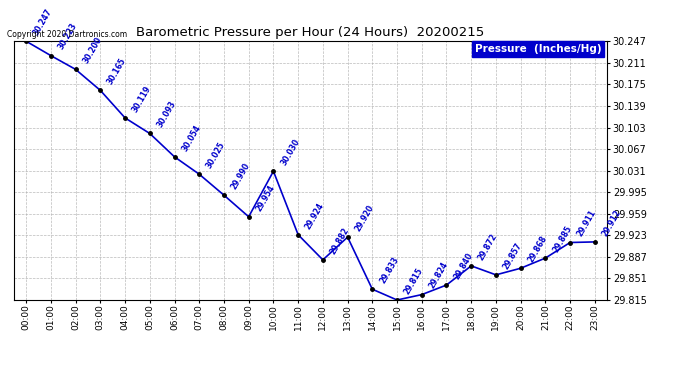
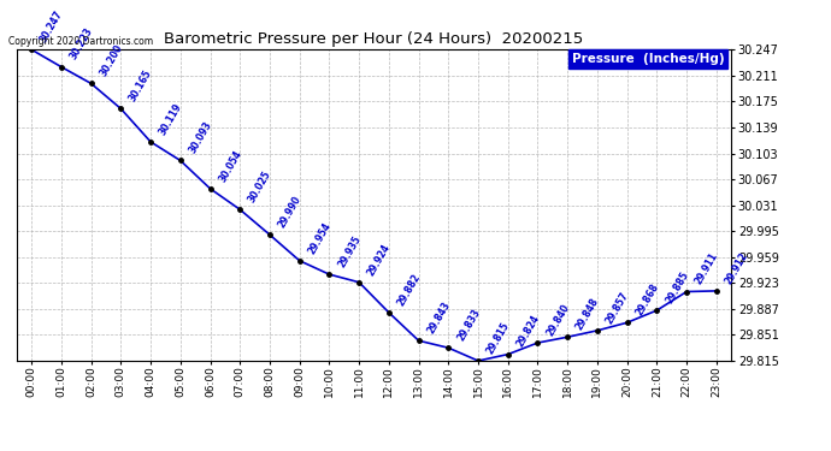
10:00: 30.030 -> 29.935
13:00: 29.920 -> 29.843
18:00: 29.872 -> 29.848
